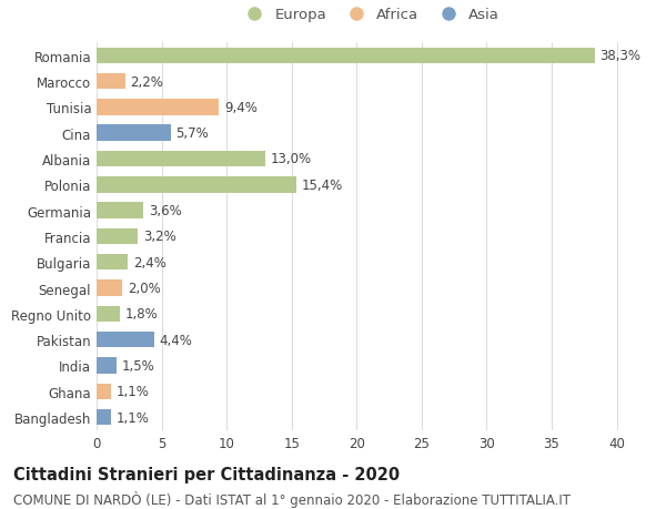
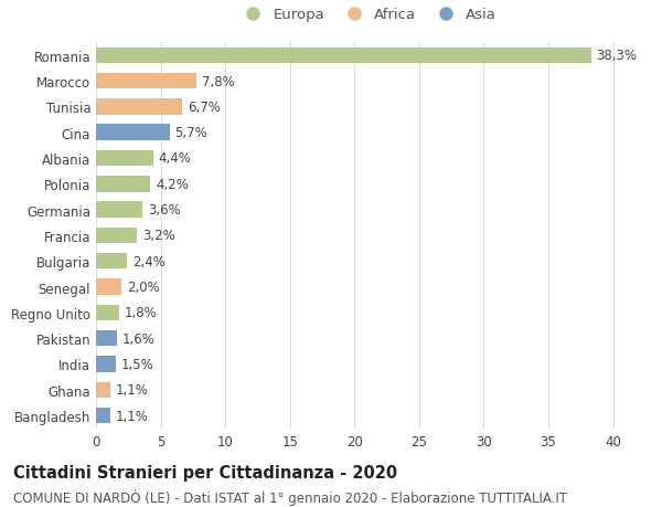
Marocco: 2,2% -> 7,8%
Tunisia: 9,4% -> 6,7%
Albania: 13,0% -> 4,4%
Polonia: 15,4% -> 4,2%
Pakistan: 4,4% -> 1,6%
